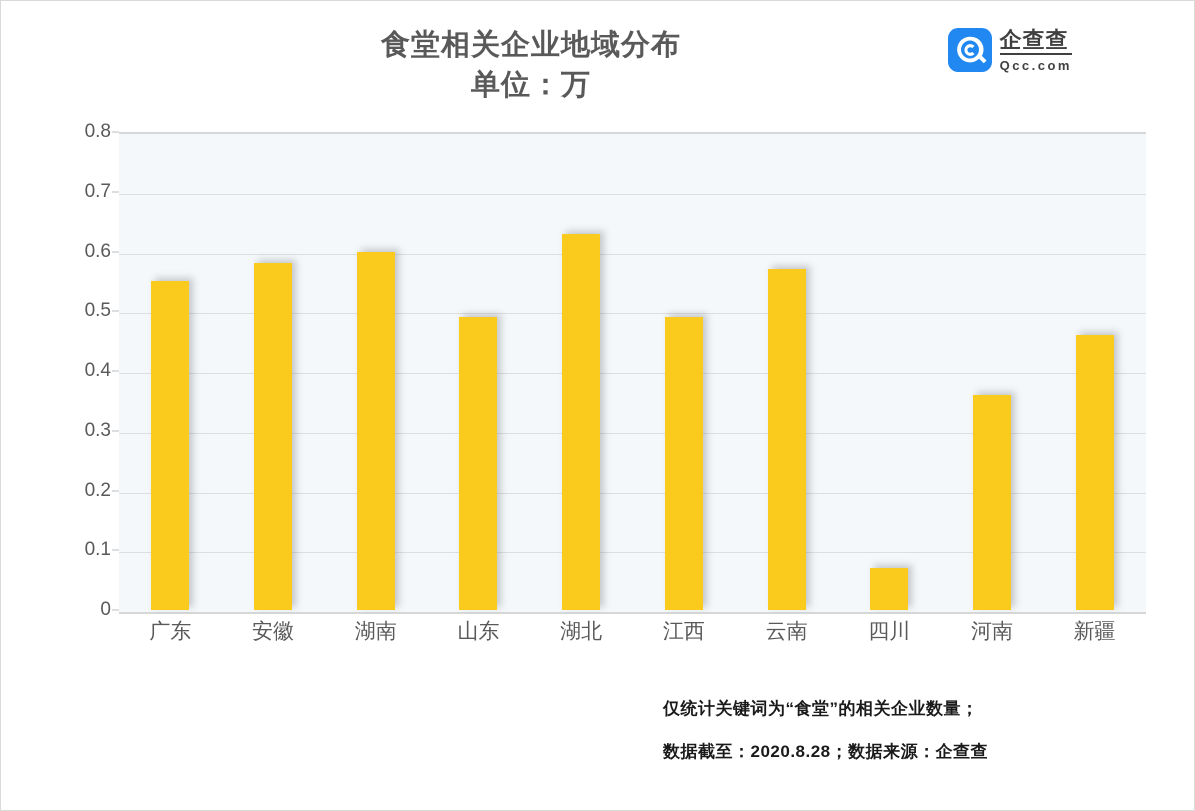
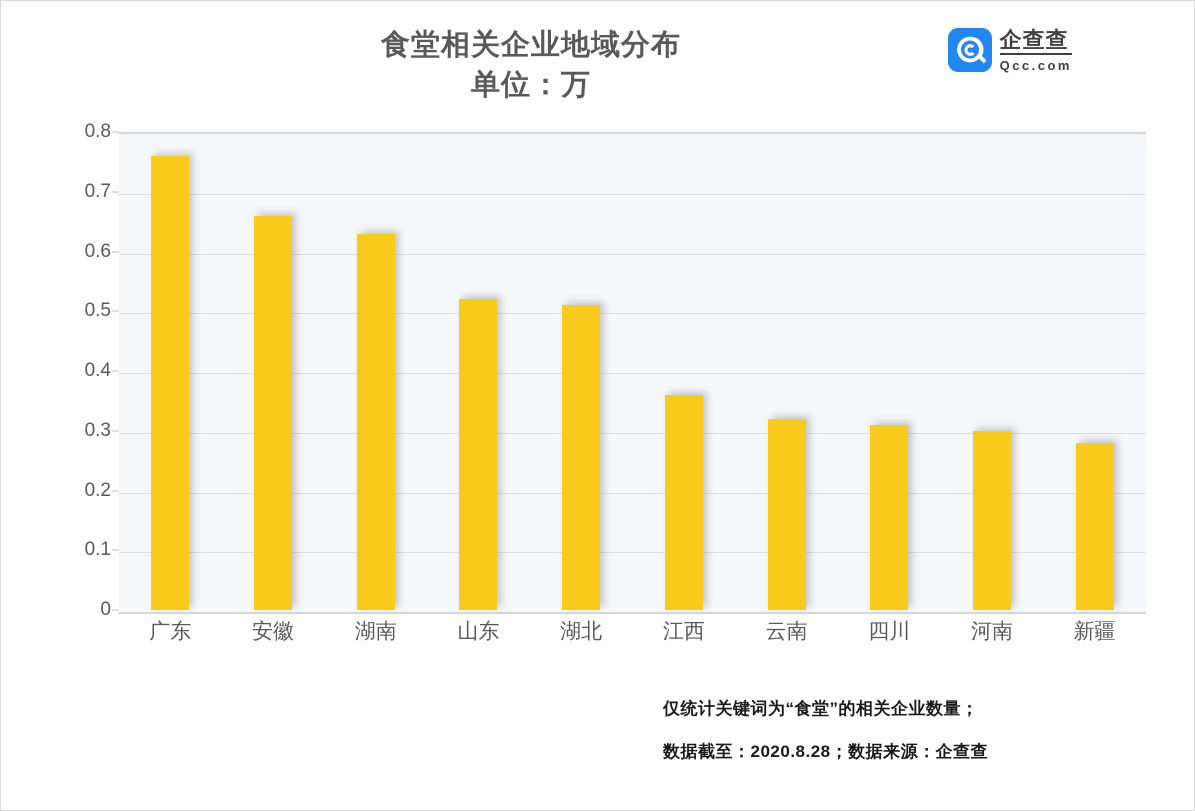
广东: 0.55 -> 0.76
安徽: 0.58 -> 0.66
湖南: 0.60 -> 0.63
山东: 0.49 -> 0.52
湖北: 0.63 -> 0.51
江西: 0.49 -> 0.36
云南: 0.57 -> 0.32
四川: 0.07 -> 0.31
河南: 0.36 -> 0.30
新疆: 0.46 -> 0.28
